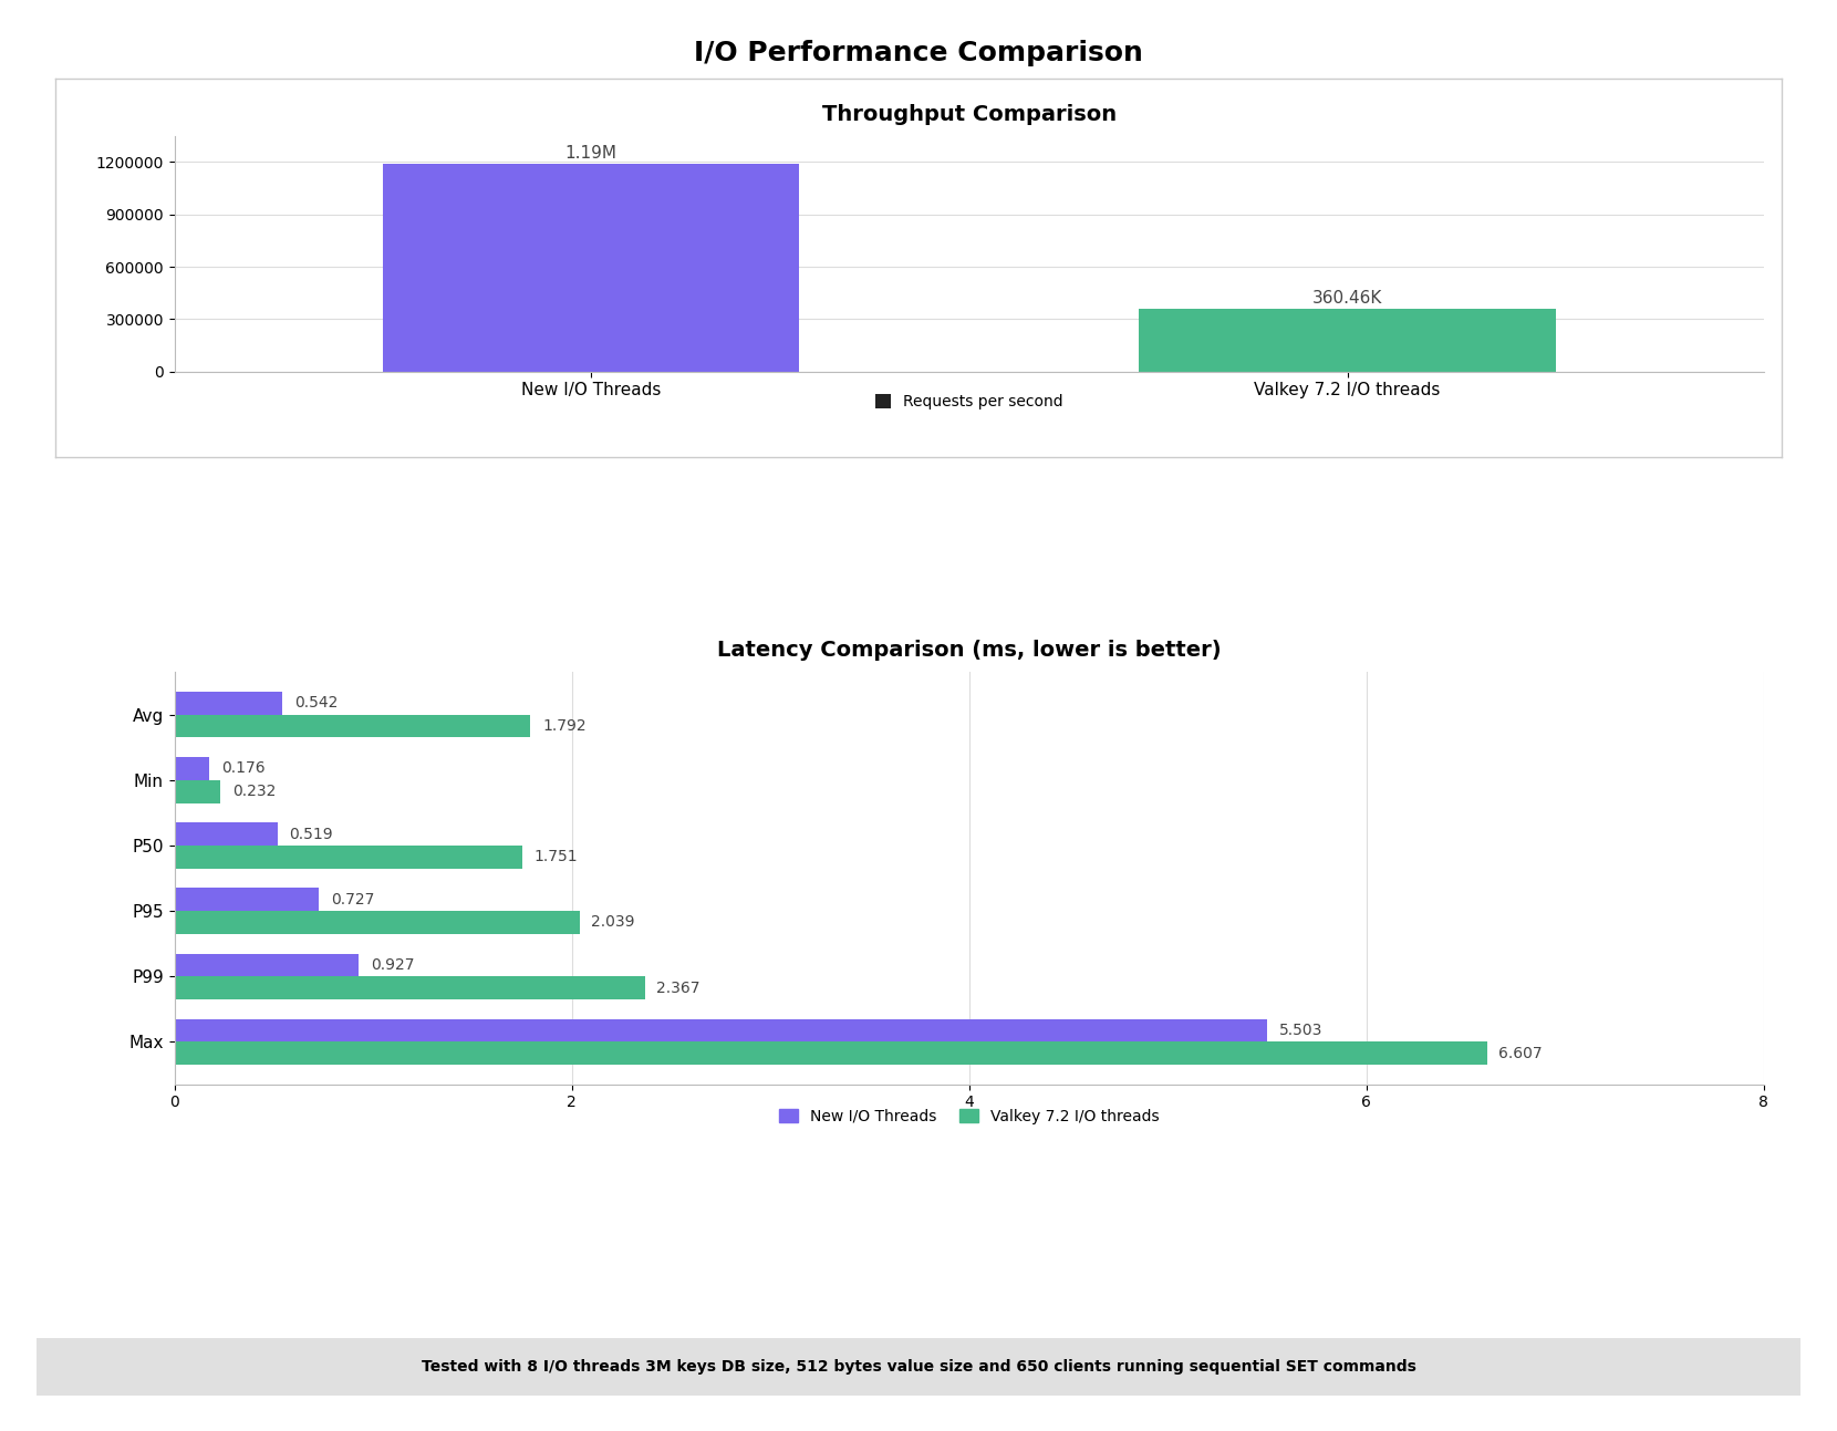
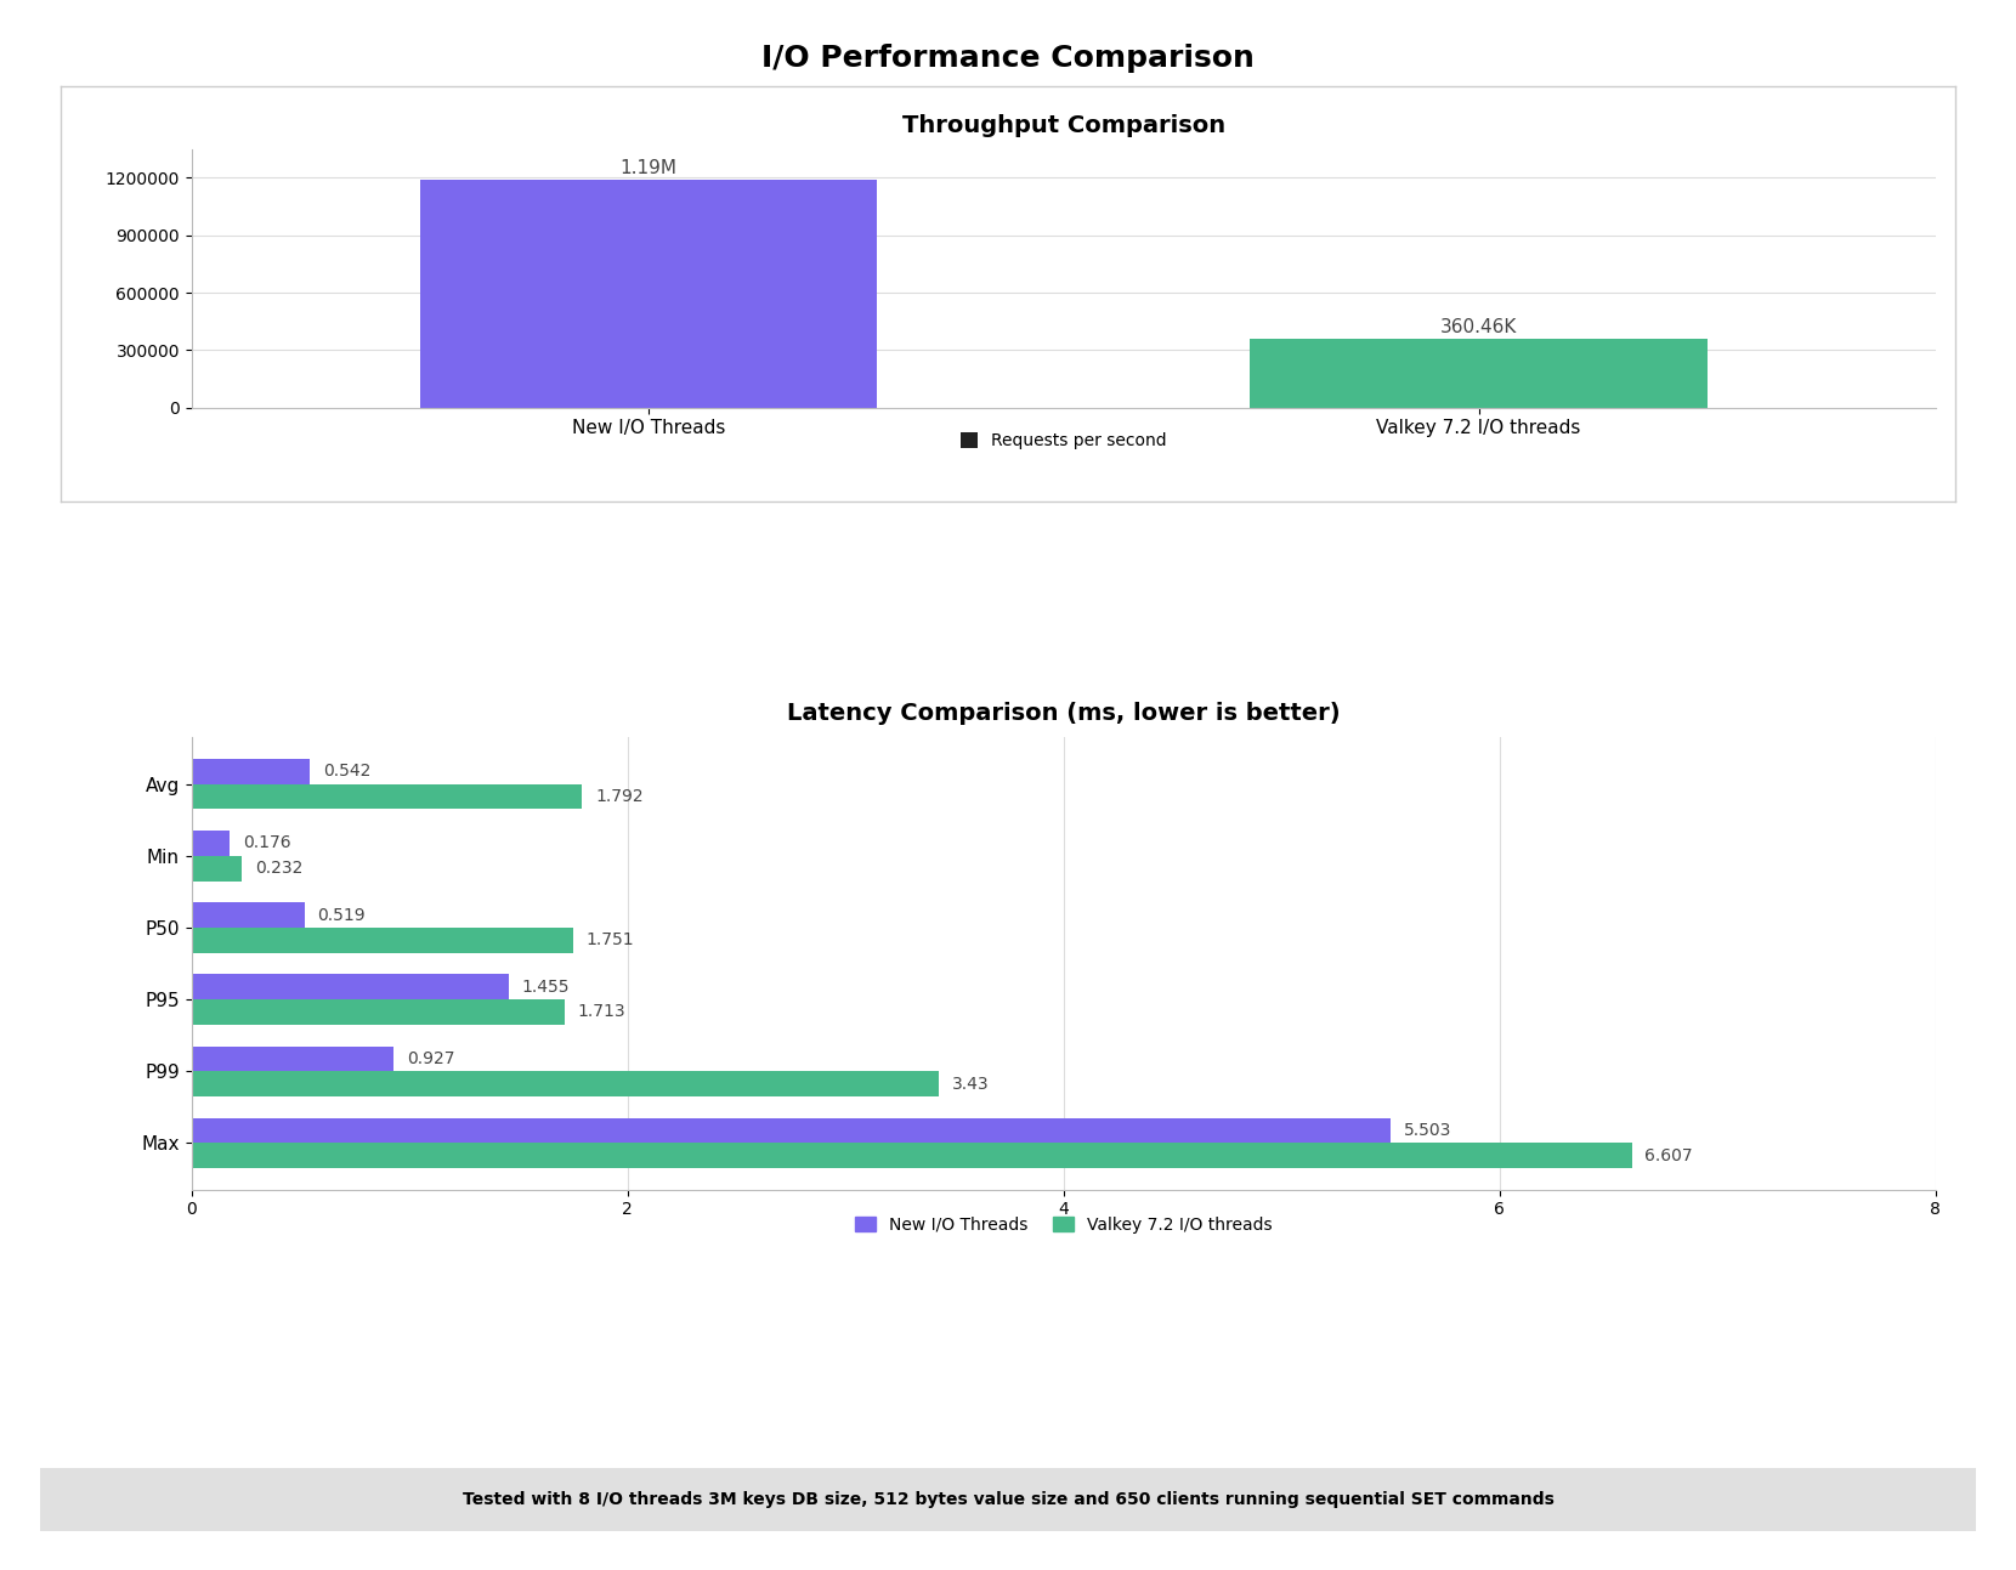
Latency Comparison (ms, lower is better)/New I/O Threads/P95: 0.727 -> 1.455
Latency Comparison (ms, lower is better)/Valkey 7.2 I/O threads/P95: 2.039 -> 1.713
Latency Comparison (ms, lower is better)/Valkey 7.2 I/O threads/P99: 2.367 -> 3.43
